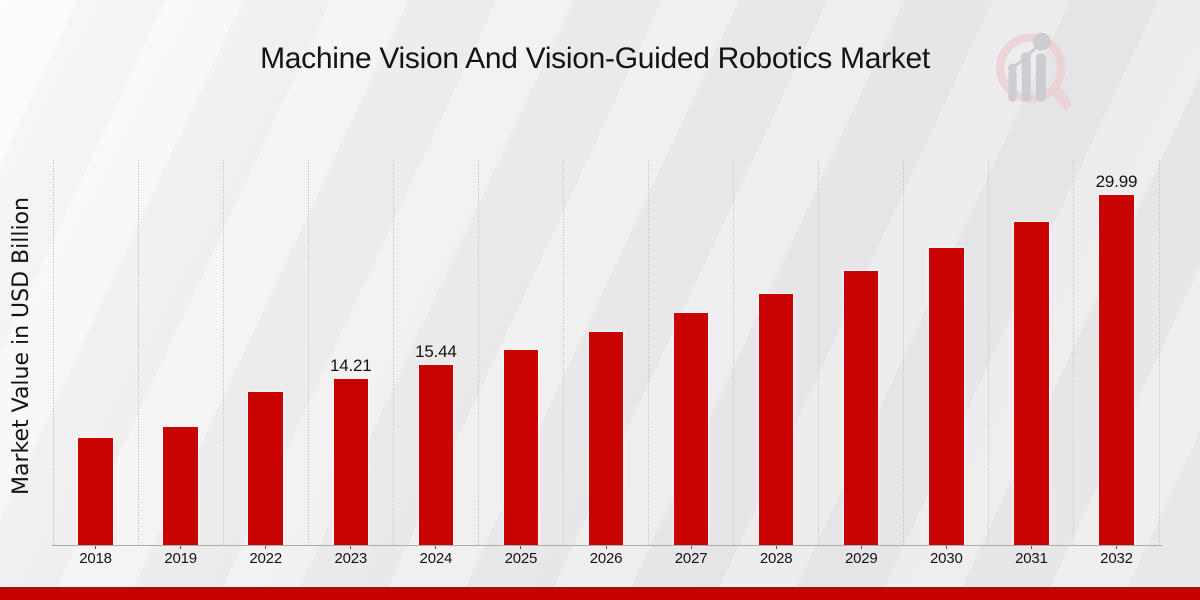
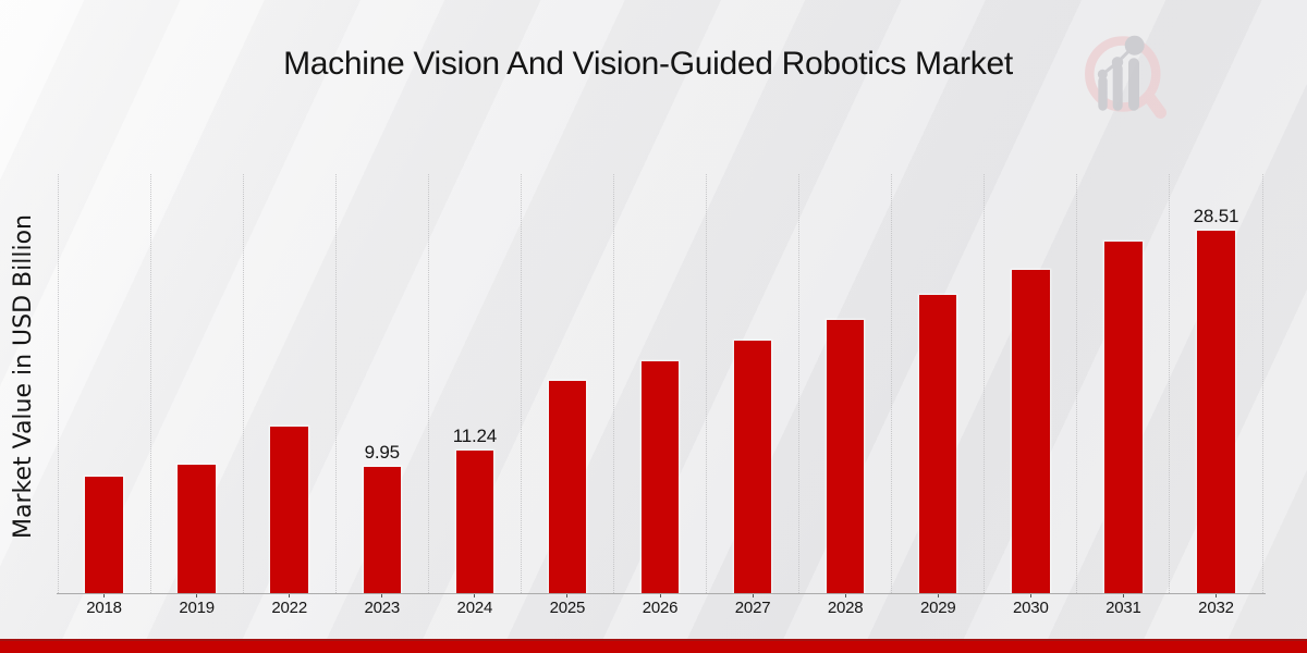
2023: 14.21 -> 9.95
2024: 15.44 -> 11.24
2032: 29.99 -> 28.51
